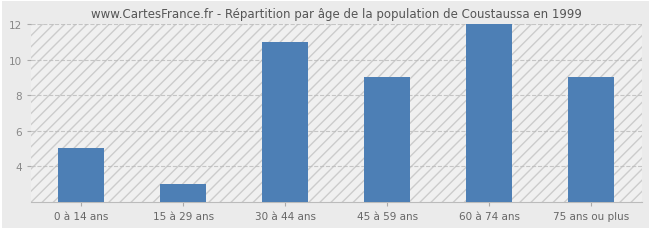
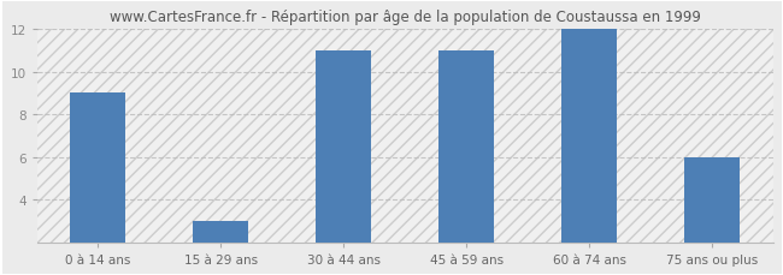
0 à 14 ans: 5 -> 9
45 à 59 ans: 9 -> 11
75 ans ou plus: 9 -> 6
